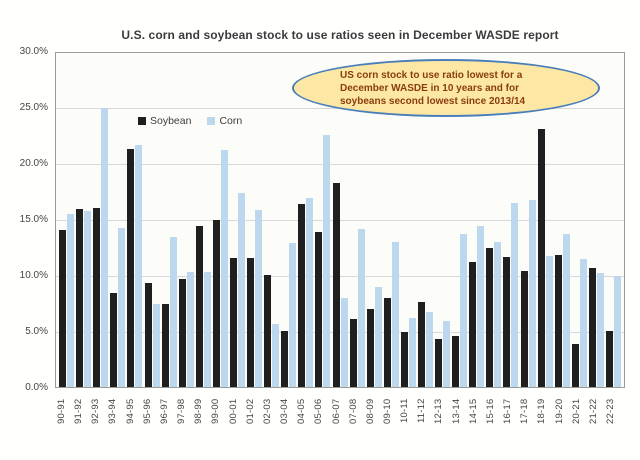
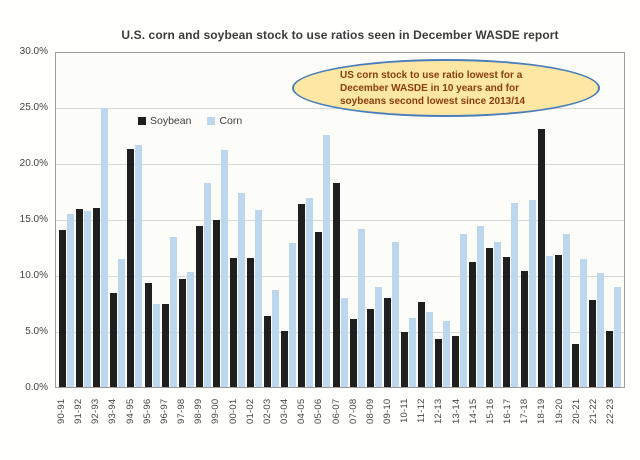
Corn/93-94: 14.3% -> 11.5%
Corn/98-99: 10.3% -> 18.3%
Soybean/02-03: 10.1% -> 6.4%
Corn/02-03: 5.7% -> 8.7%
Soybean/21-22: 10.7% -> 7.8%
Corn/22-23: 10.0% -> 9.0%
